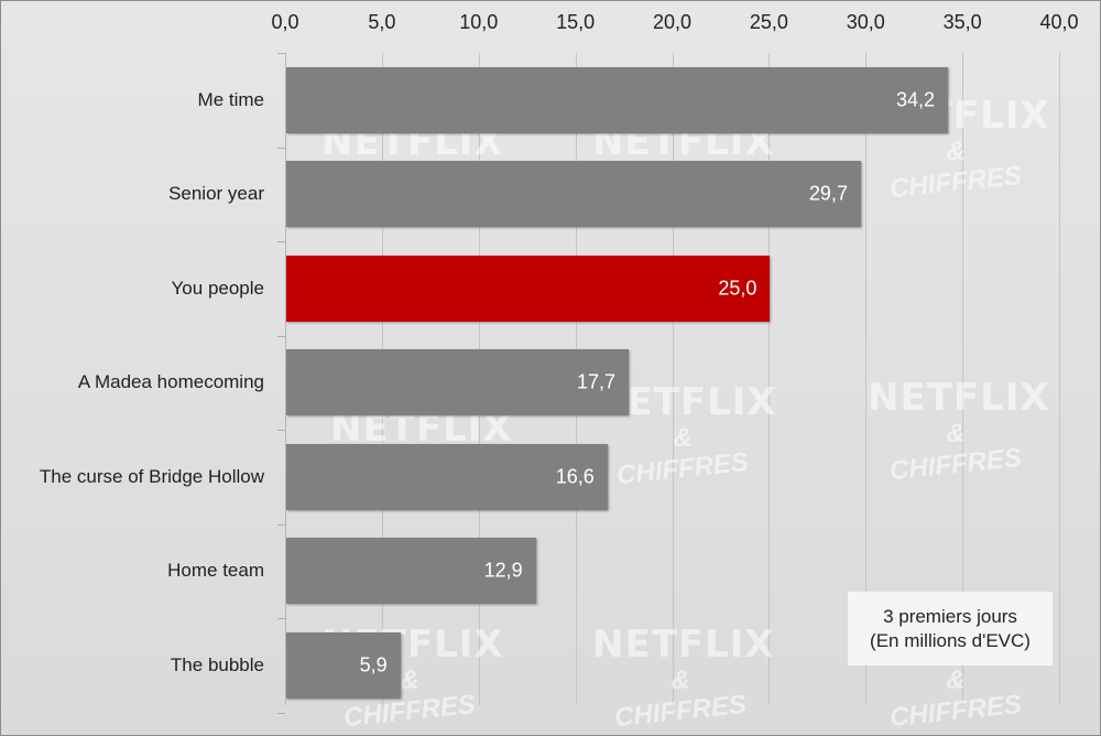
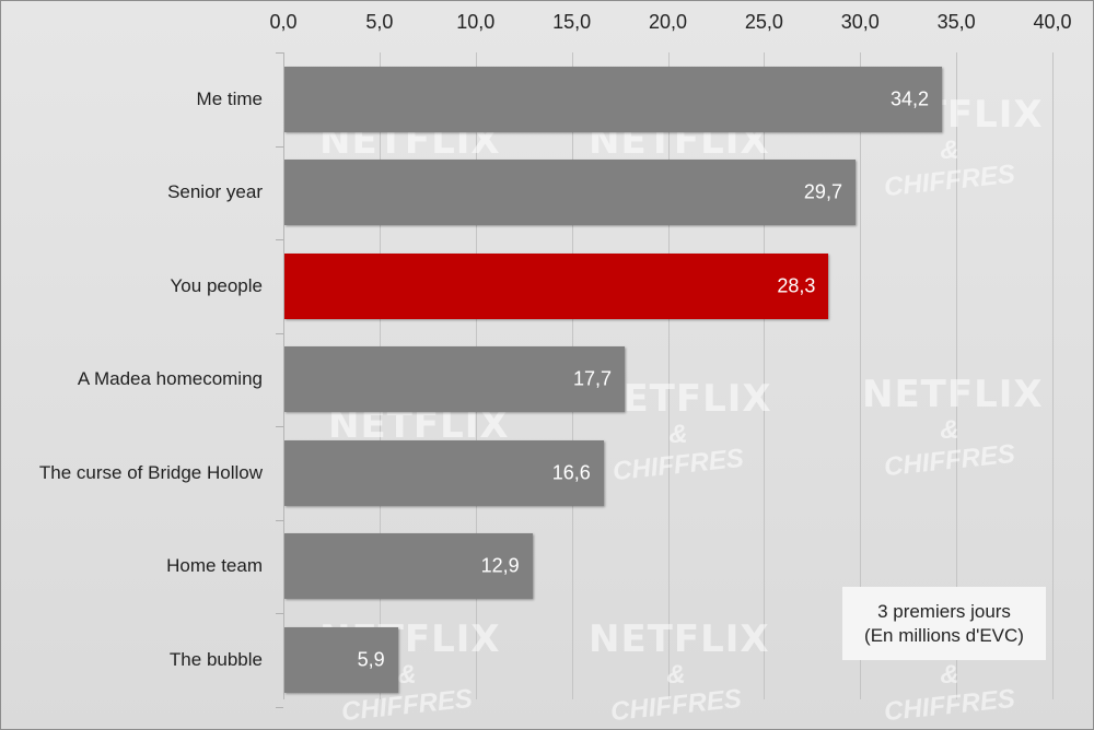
You people: 25,0 -> 28,3
